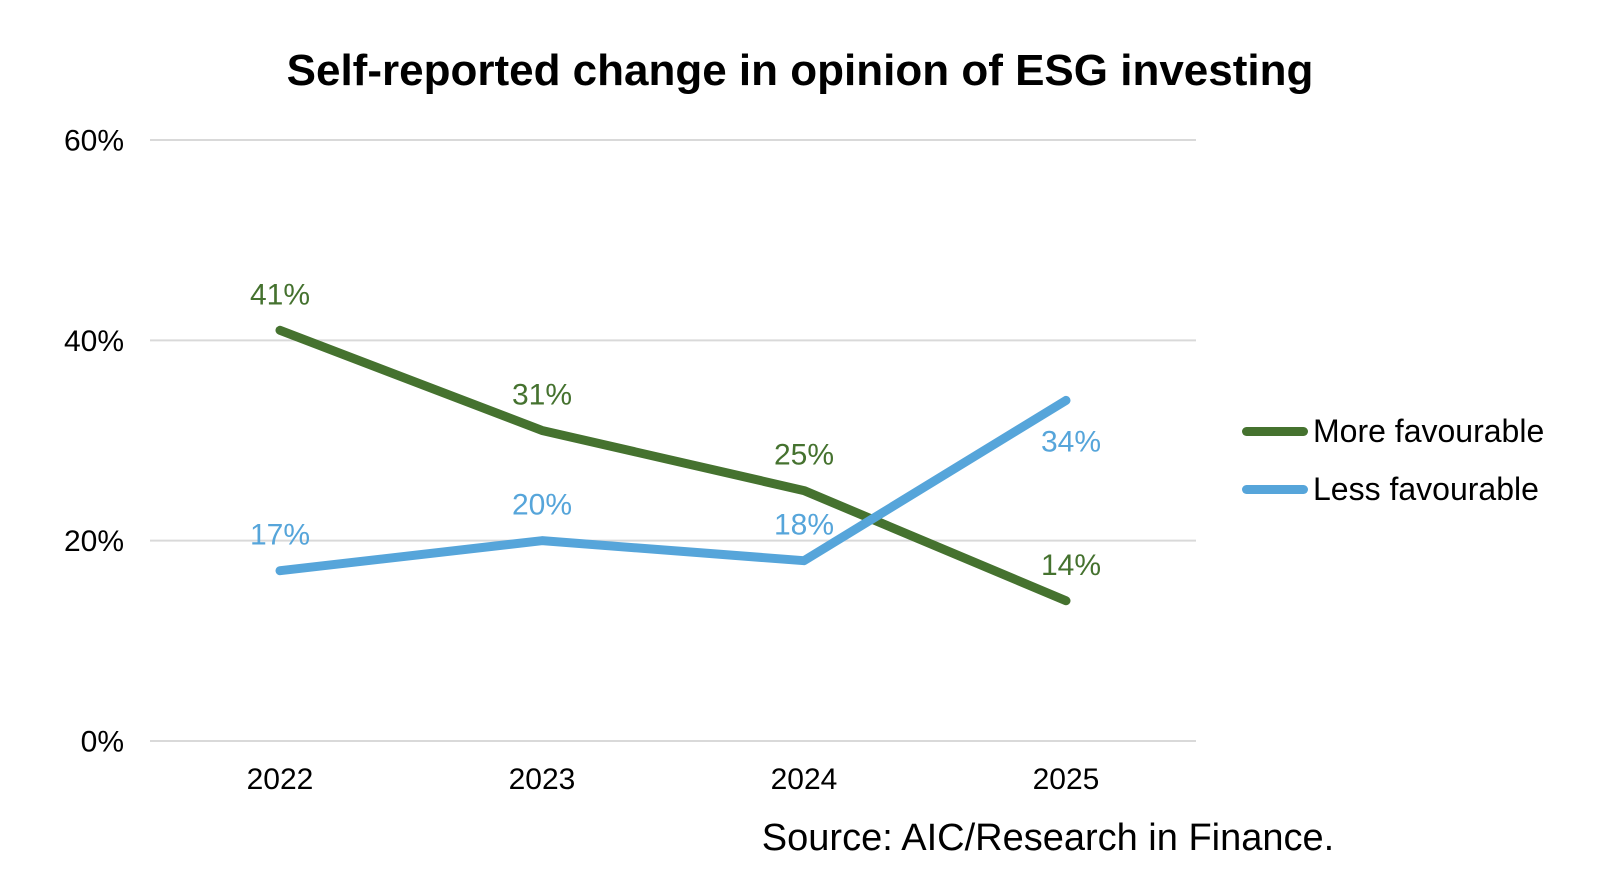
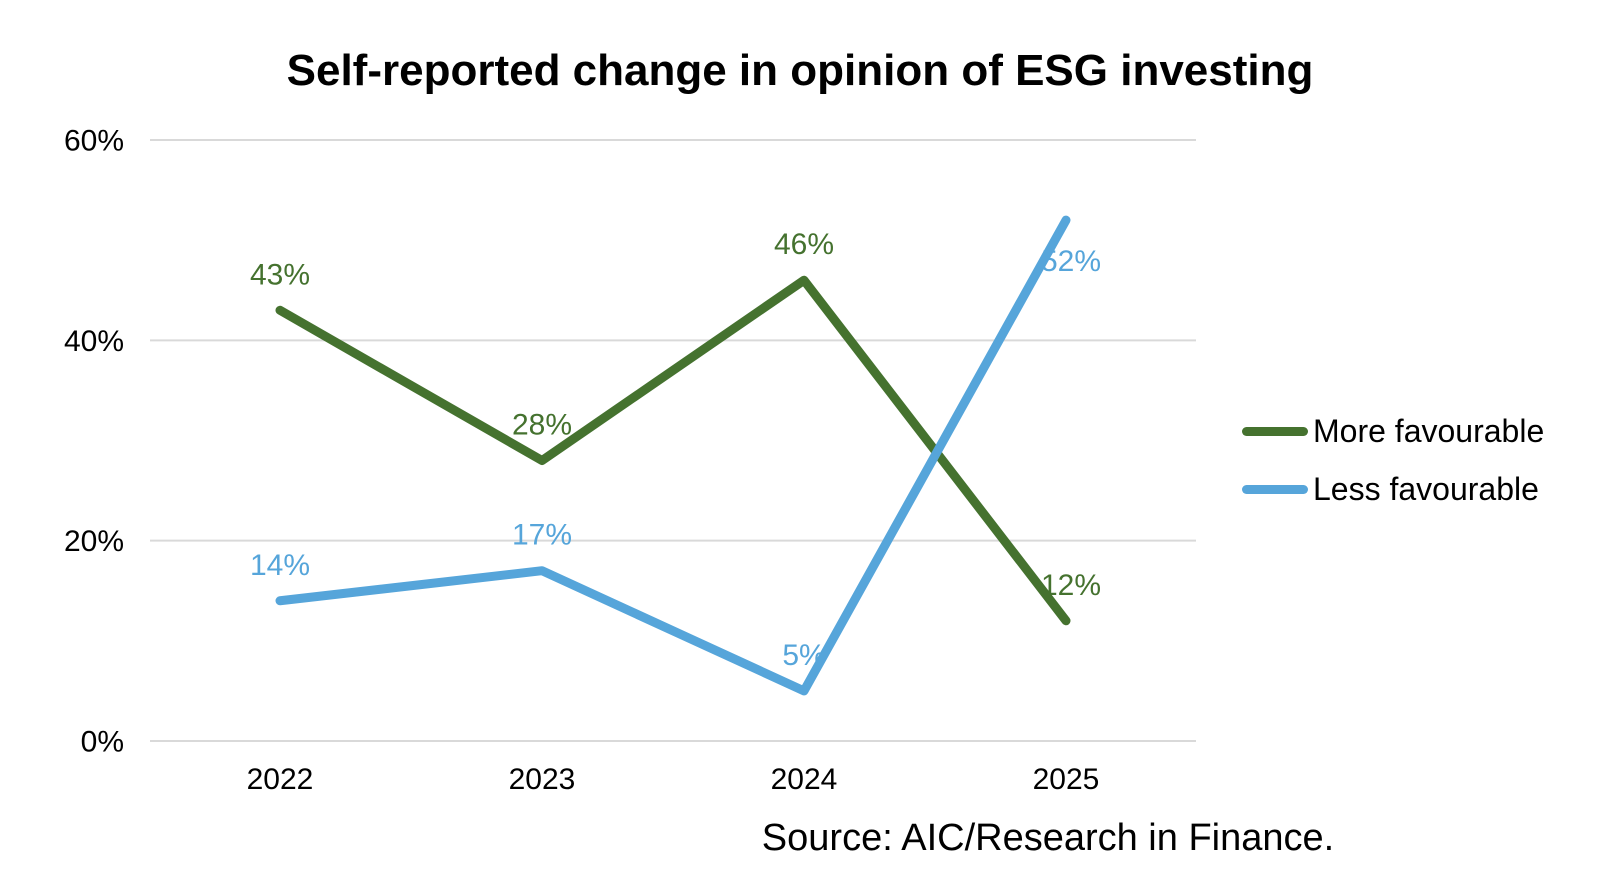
More favourable/2022: 41% -> 43%
Less favourable/2022: 17% -> 14%
More favourable/2023: 31% -> 28%
Less favourable/2023: 20% -> 17%
More favourable/2024: 25% -> 46%
Less favourable/2024: 18% -> 5%
More favourable/2025: 14% -> 12%
Less favourable/2025: 34% -> 52%
